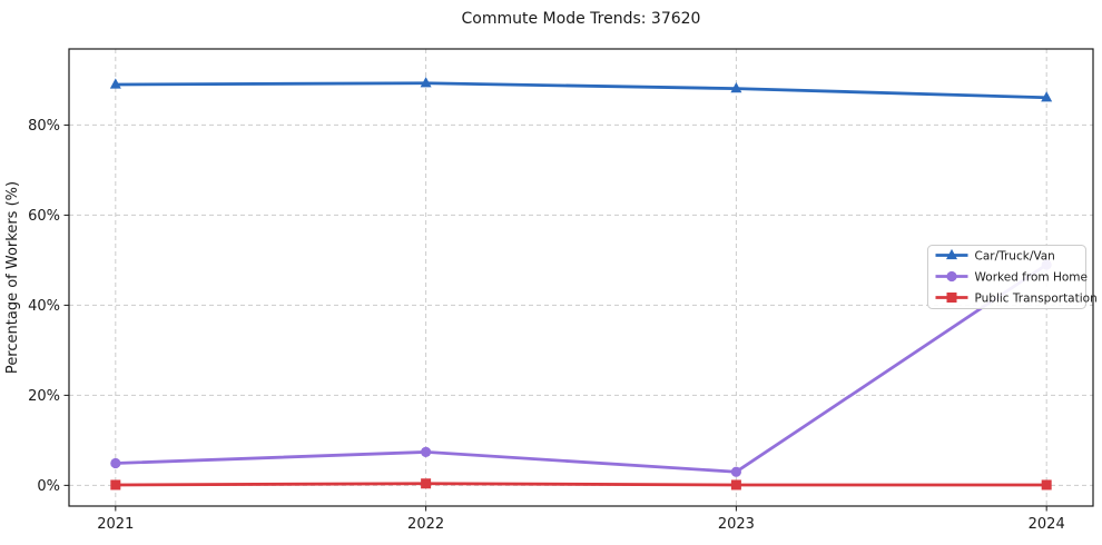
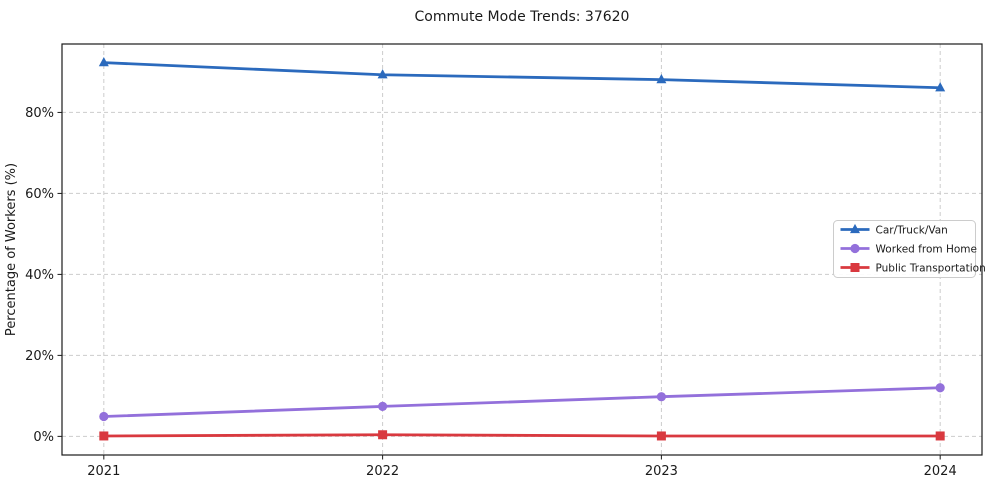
Car/Truck/Van/2021: 89% -> 92%
Worked from Home/2023: 3% -> 10%
Worked from Home/2024: 49% -> 12%
